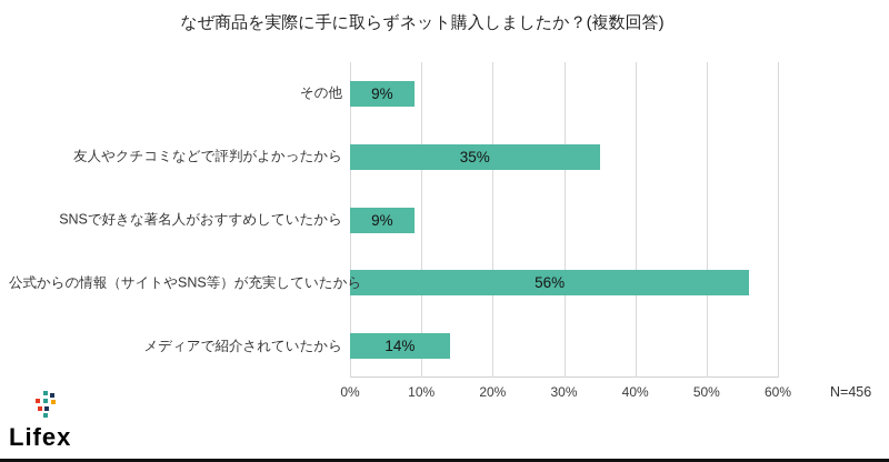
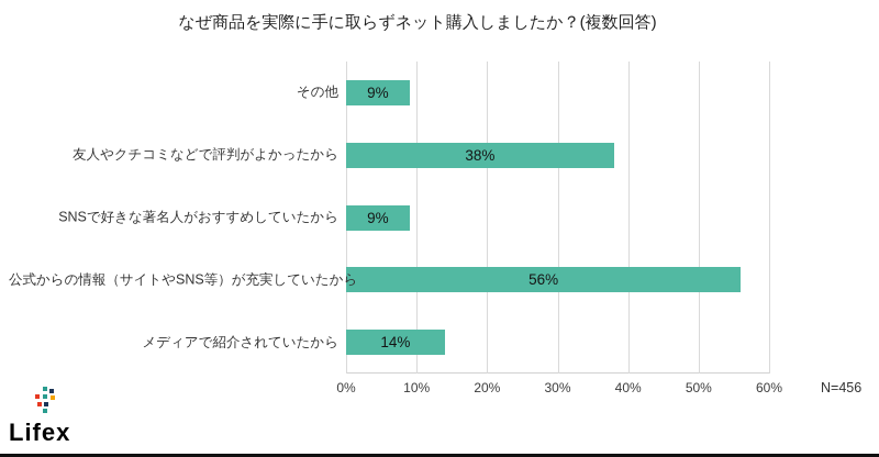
友人やクチコミなどで評判がよかったから: 35% -> 38%
